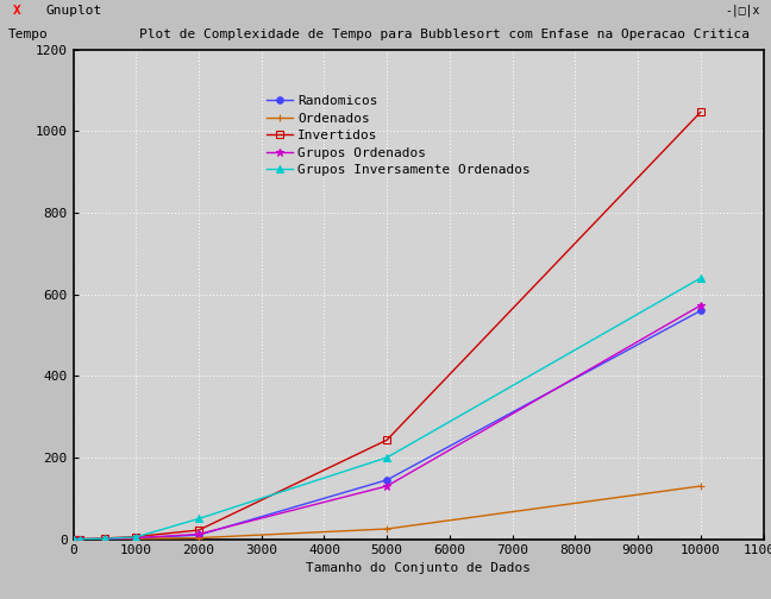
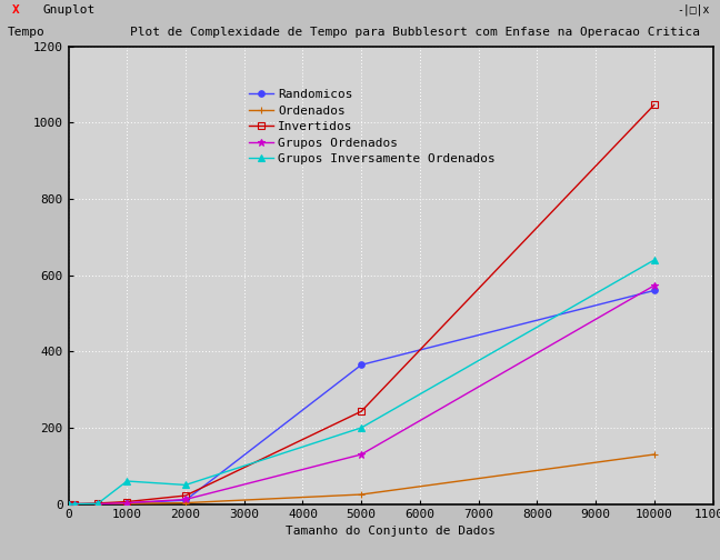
Grupos Inversamente Ordenados/1000: 5 -> 60
Randomicos/5000: 145 -> 365
